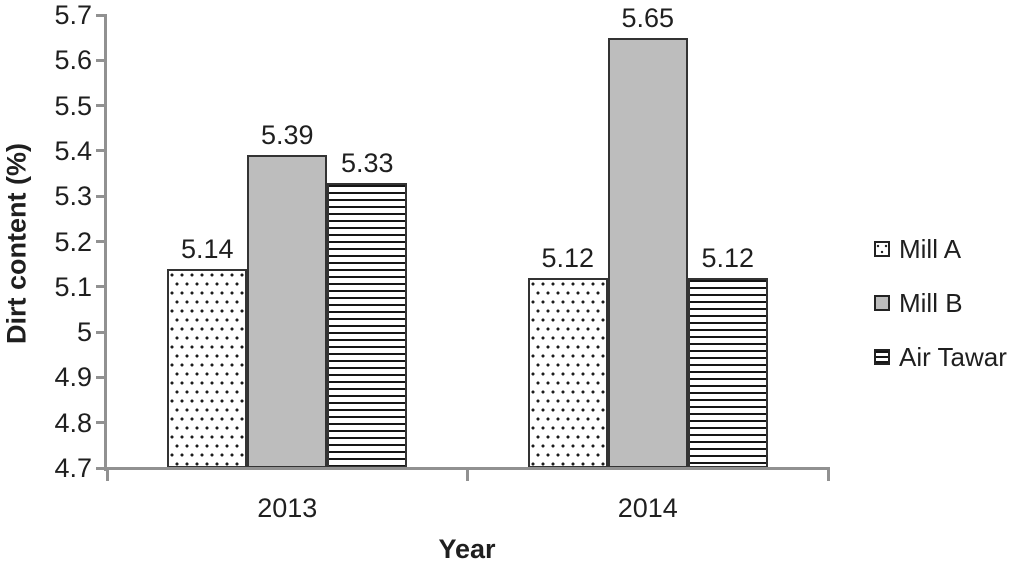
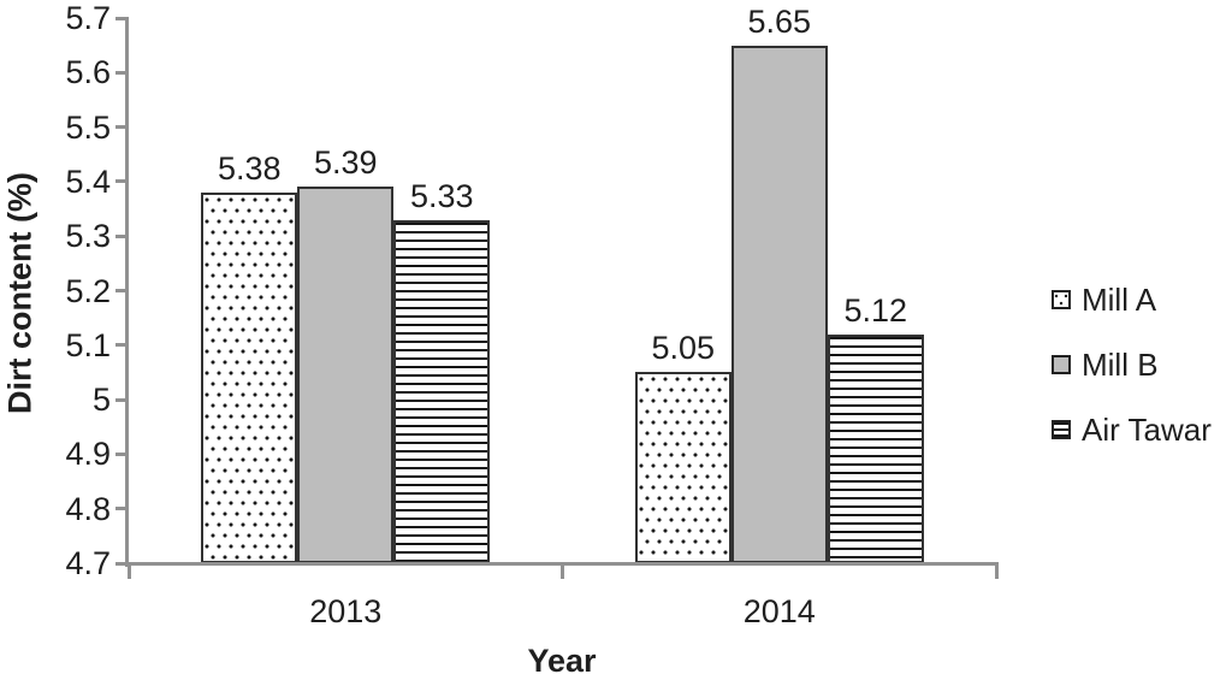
Mill A/2013: 5.14 -> 5.38
Mill A/2014: 5.12 -> 5.05
